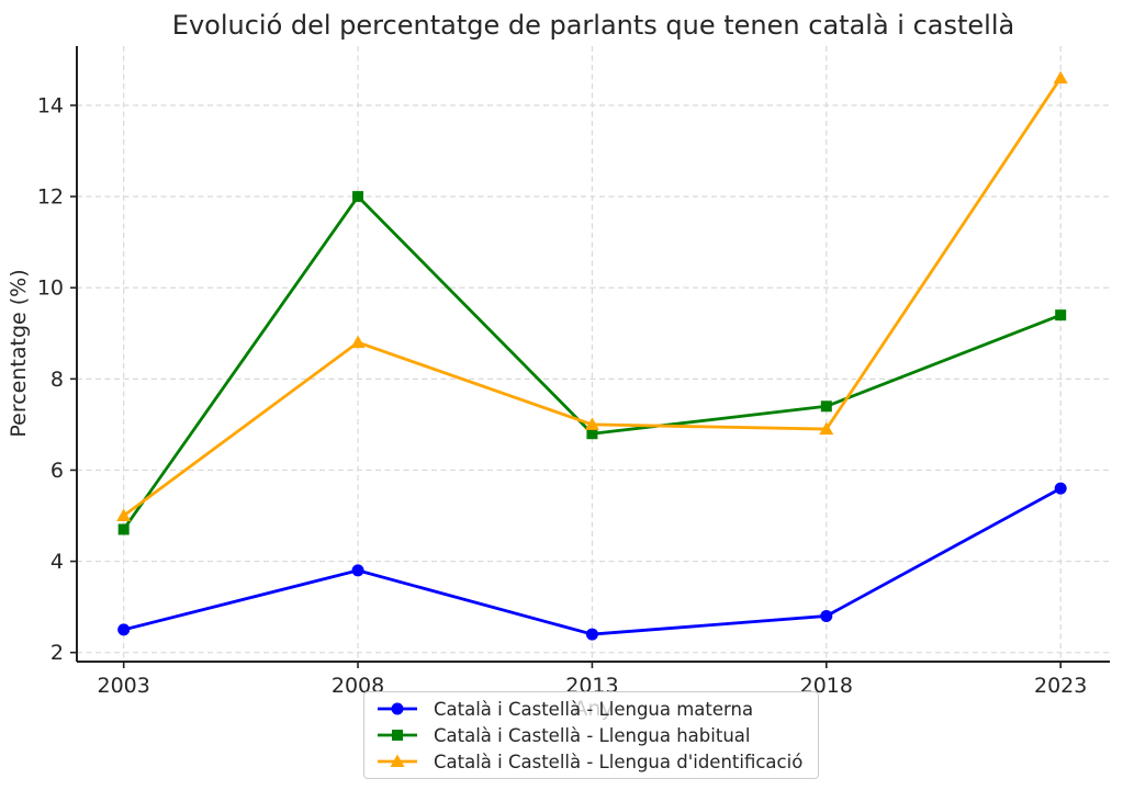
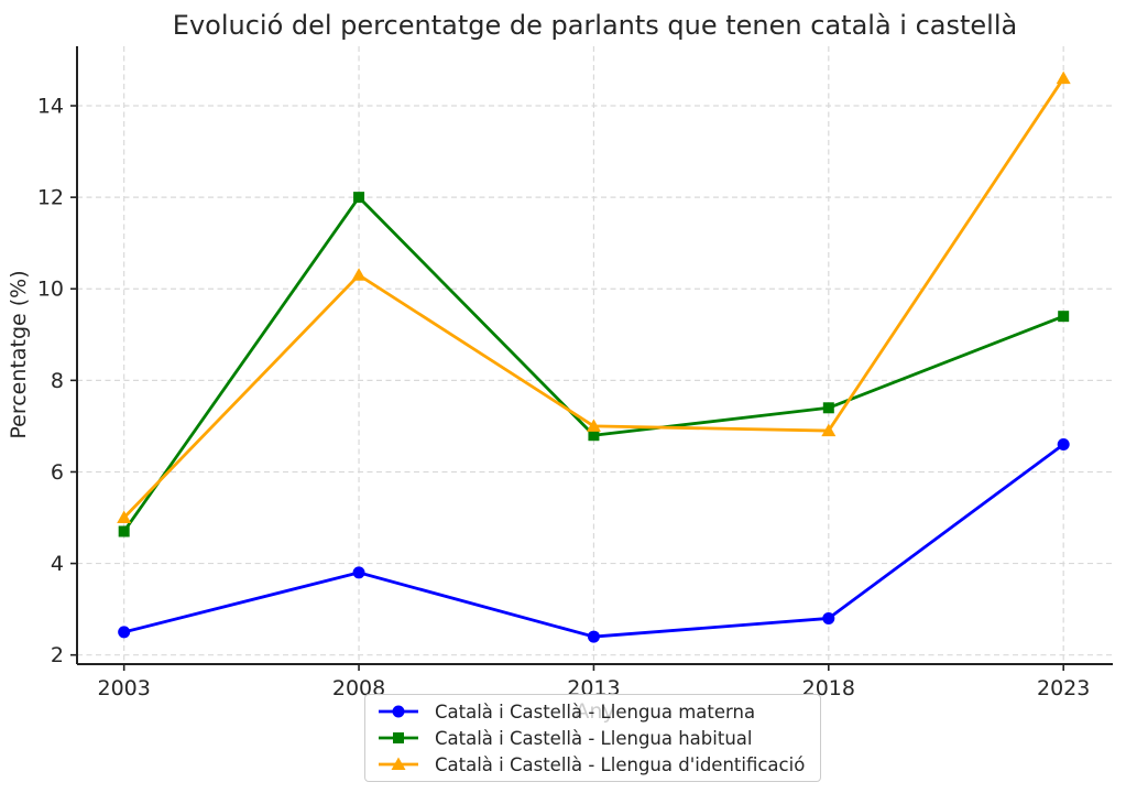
Català i Castellà - Llengua d'identificació/2008: 8.8 -> 10.3
Català i Castellà - Llengua materna/2023: 5.6 -> 6.6
